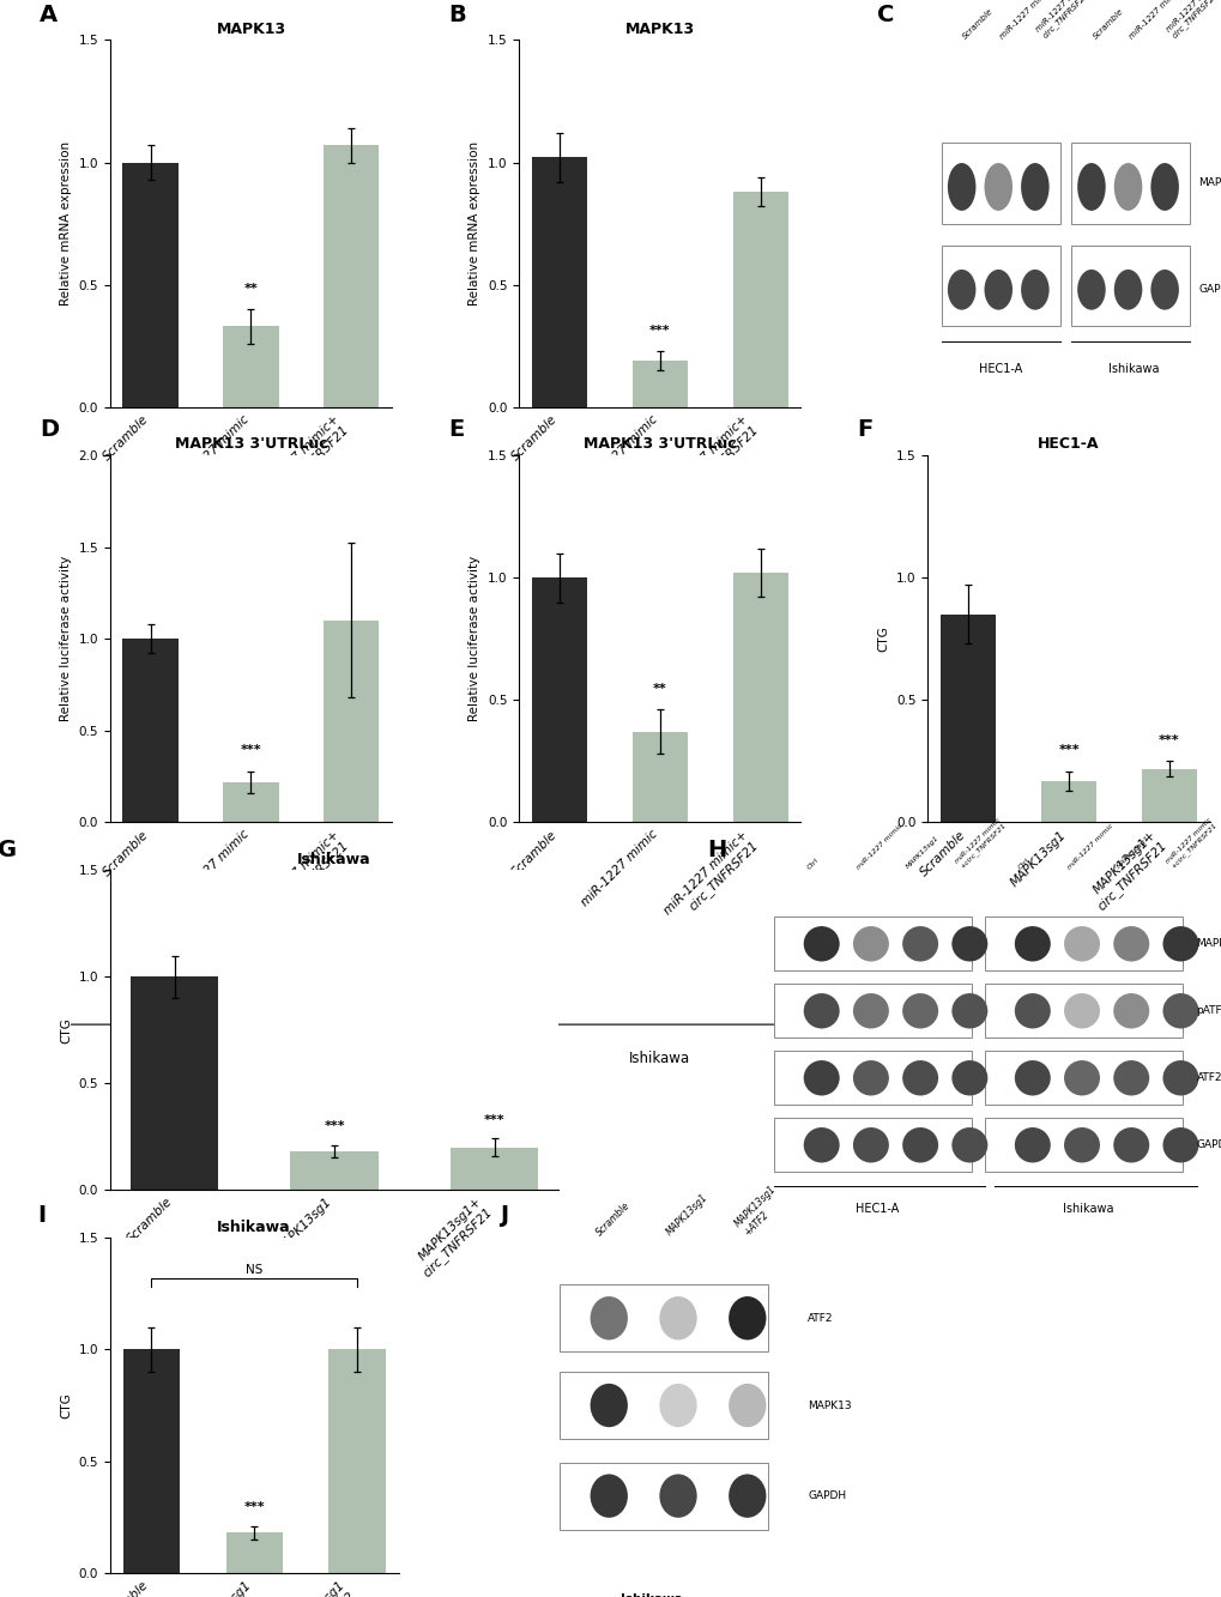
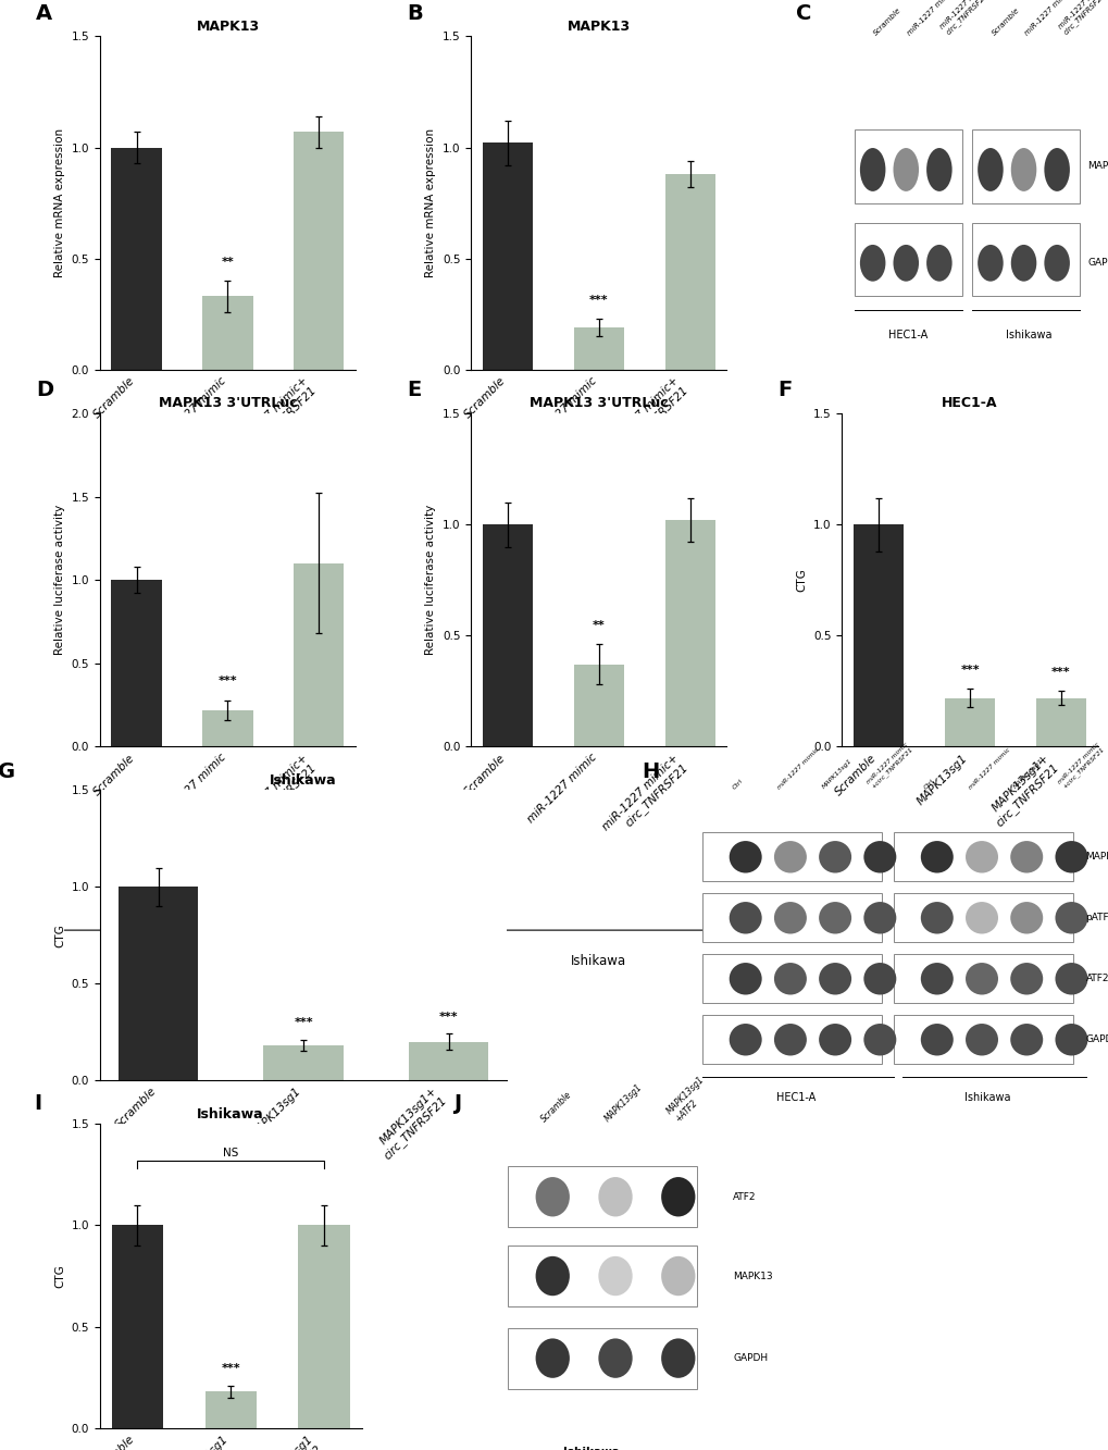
HEC1-A/Scramble: 0.85 -> 1.00
HEC1-A/MAPK13sg1: 0.17 -> 0.22
